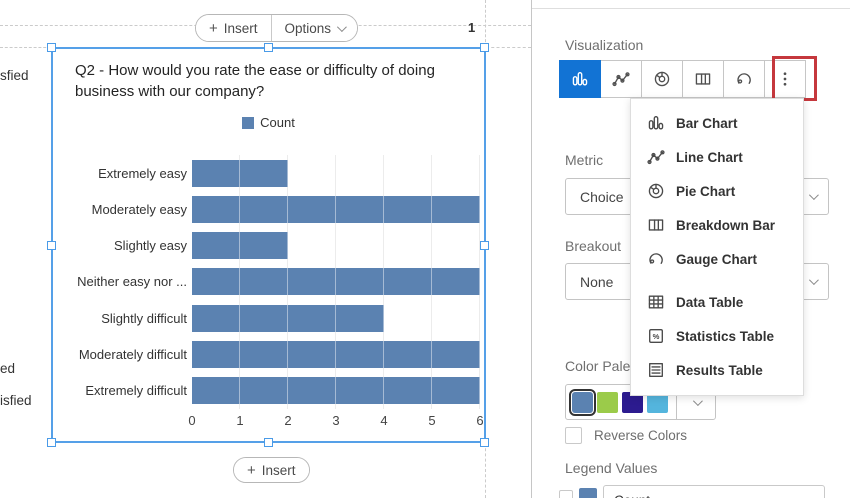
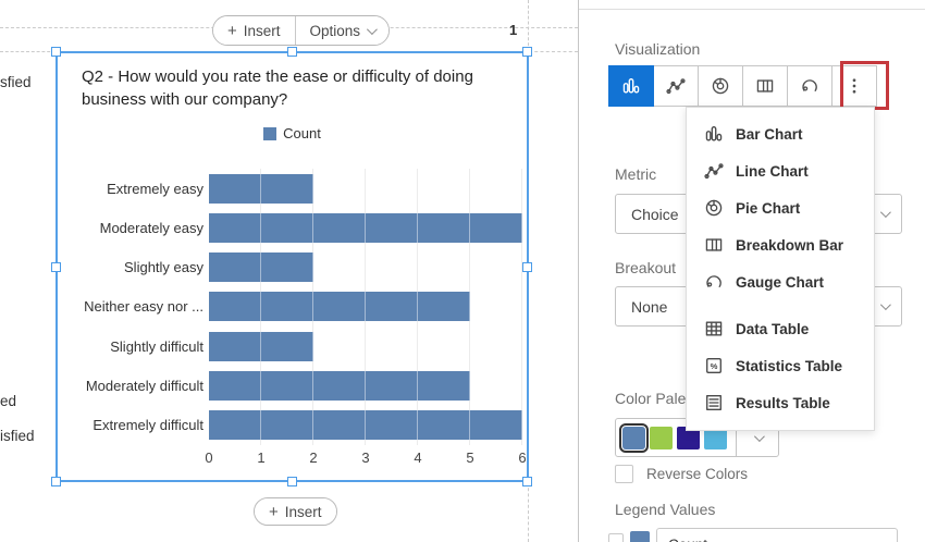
Neither easy nor ...: 6 -> 5
Slightly difficult: 4 -> 2
Moderately difficult: 6 -> 5
